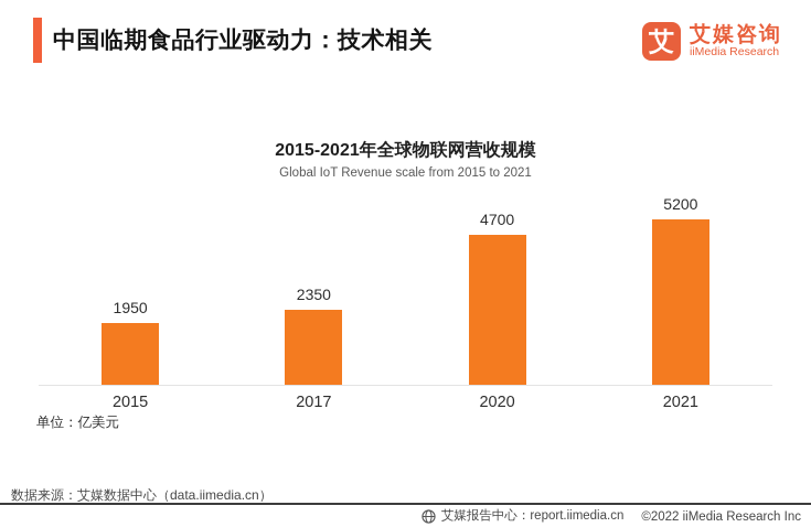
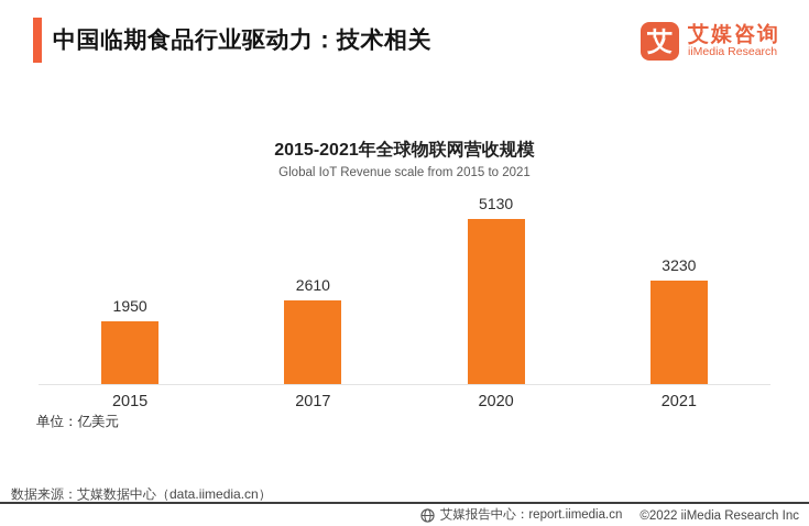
2017: 2350 -> 2610
2020: 4700 -> 5130
2021: 5200 -> 3230
